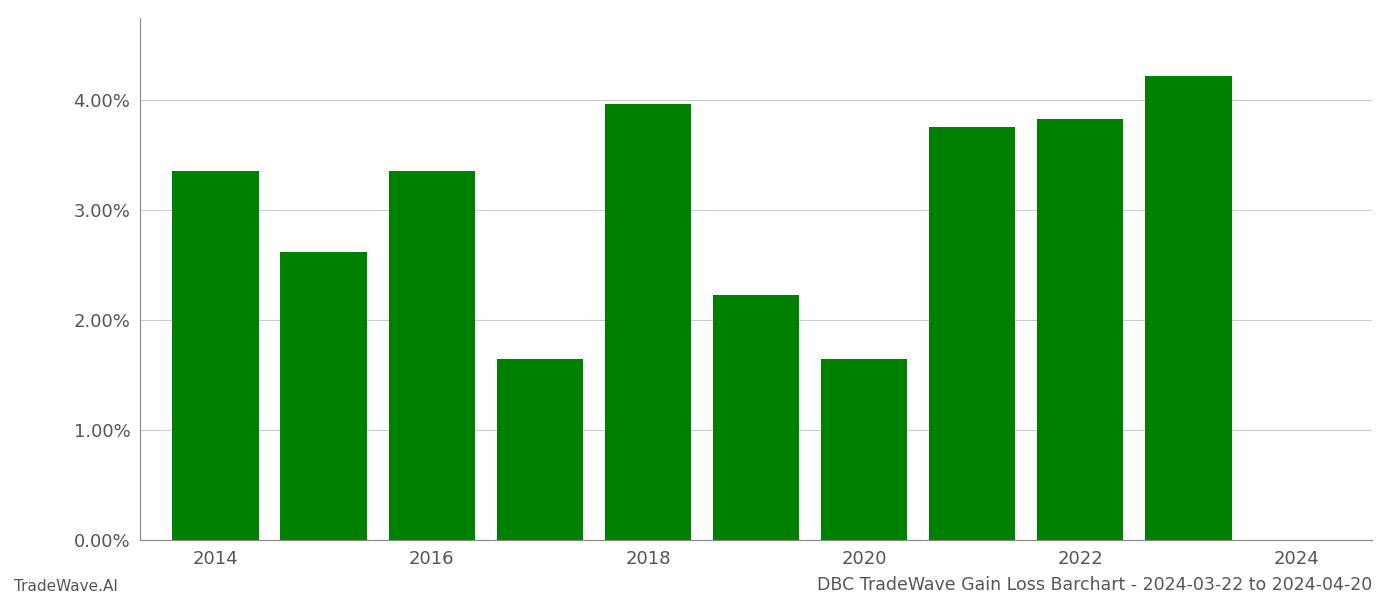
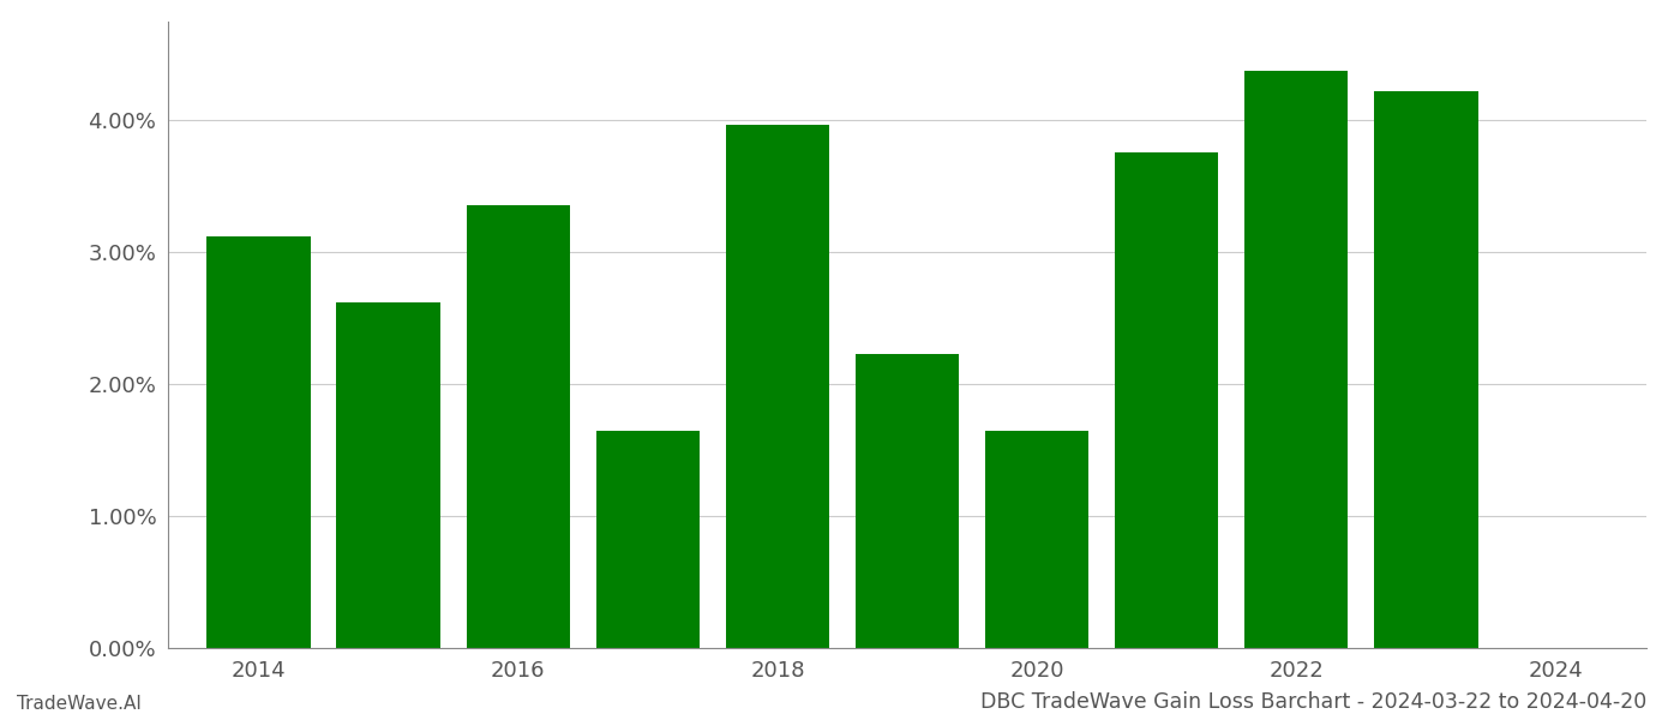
2014: 3.36% -> 3.12%
2022: 3.83% -> 4.38%
